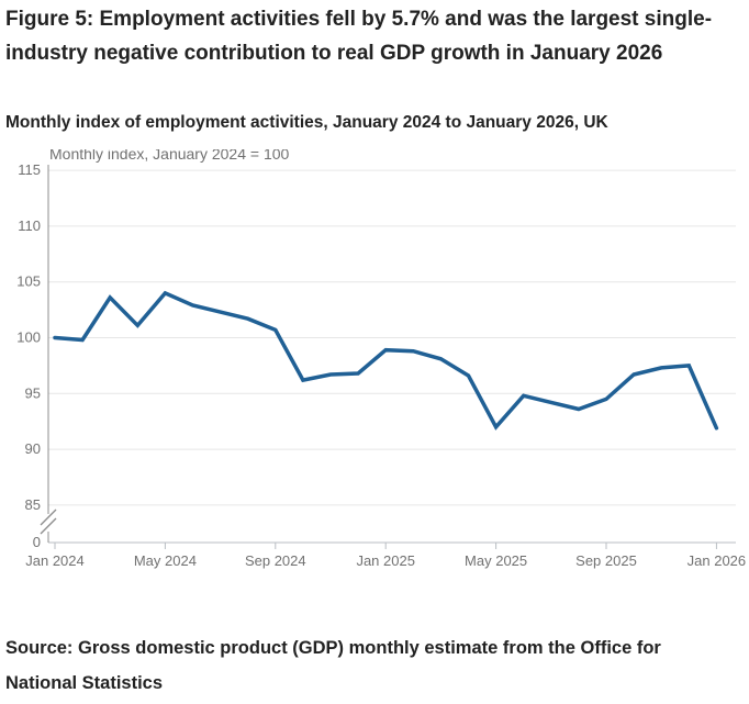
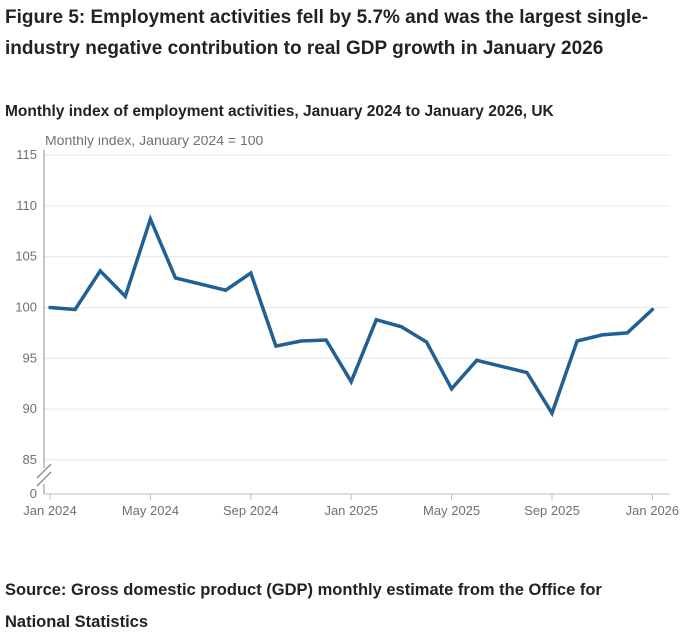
May 2024: 104.0 -> 108.7
Sep 2024: 100.7 -> 103.4
Jan 2025: 98.9 -> 92.7
Sep 2025: 94.5 -> 89.6
Jan 2026: 91.9 -> 99.8
